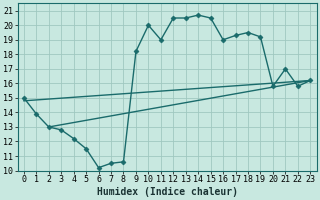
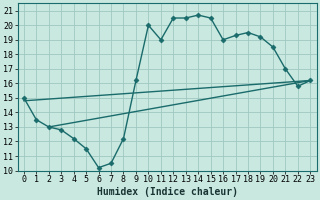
1: 13.9 -> 13.5
8: 10.6 -> 12.2
9: 18.2 -> 16.2
20: 15.8 -> 18.5
